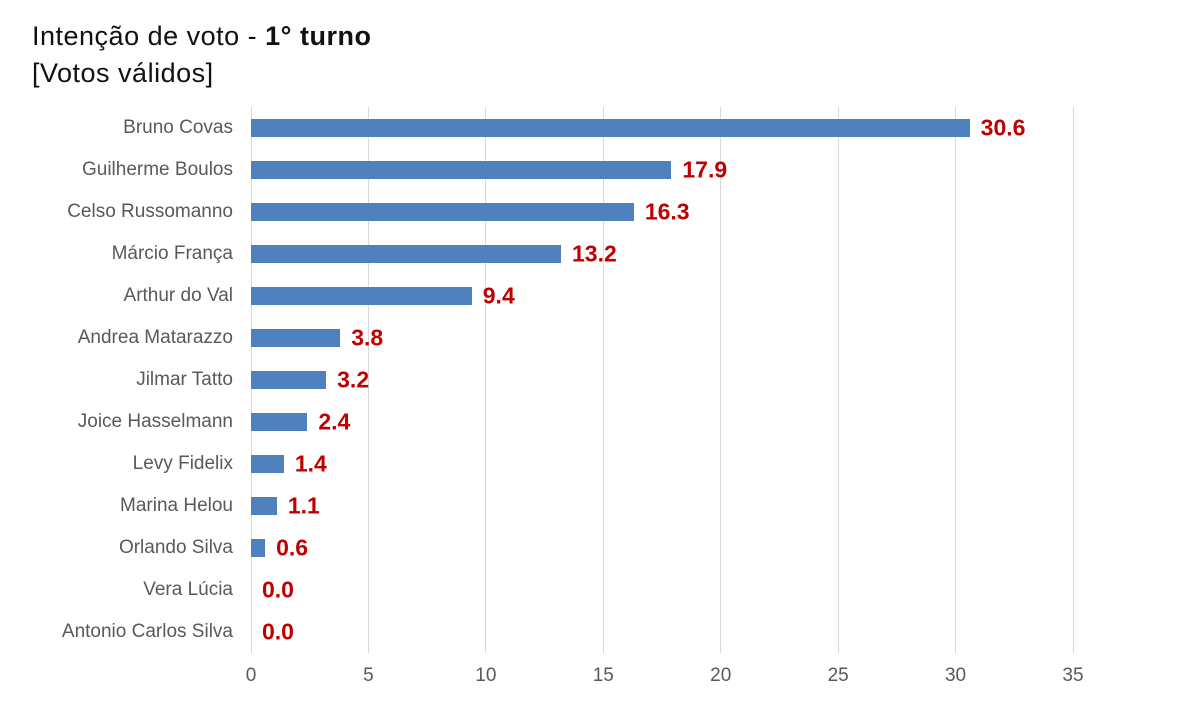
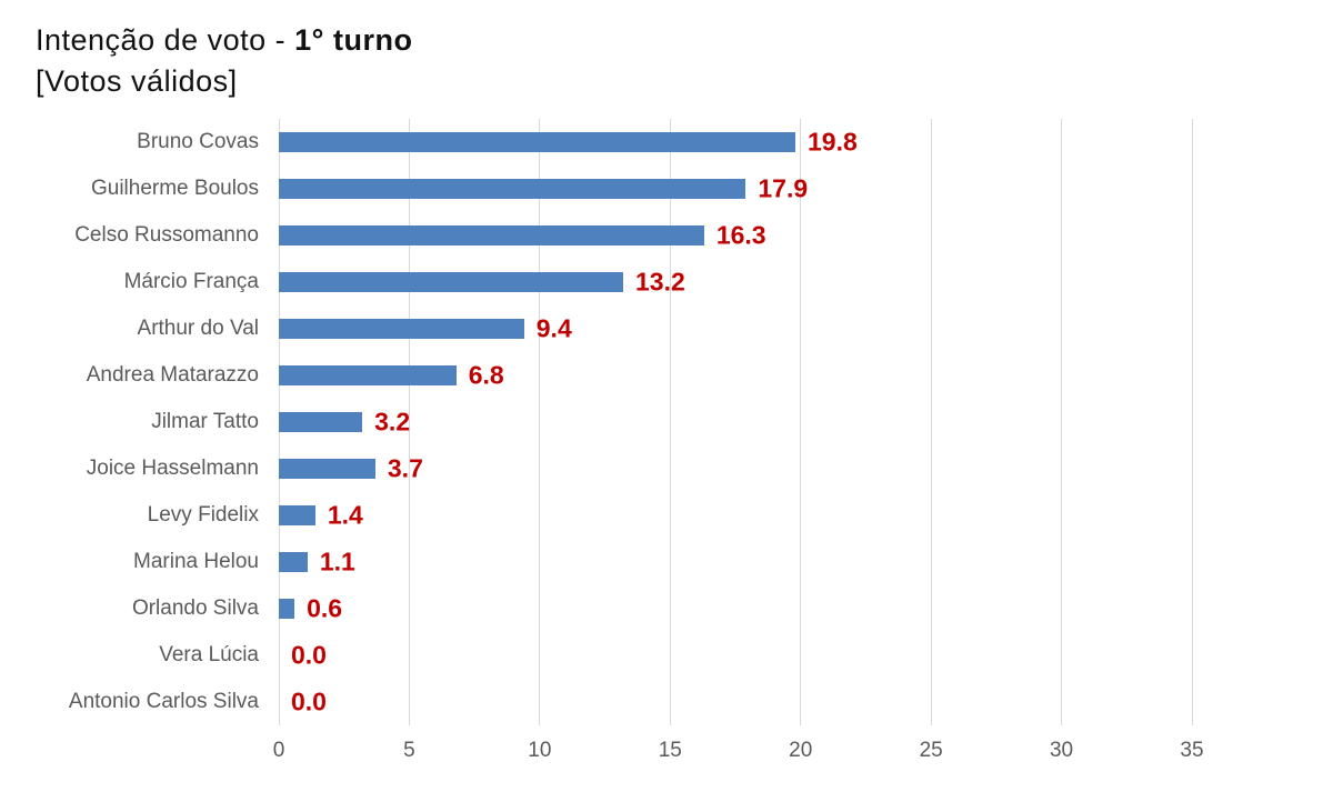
Bruno Covas: 30.6 -> 19.8
Andrea Matarazzo: 3.8 -> 6.8
Joice Hasselmann: 2.4 -> 3.7
